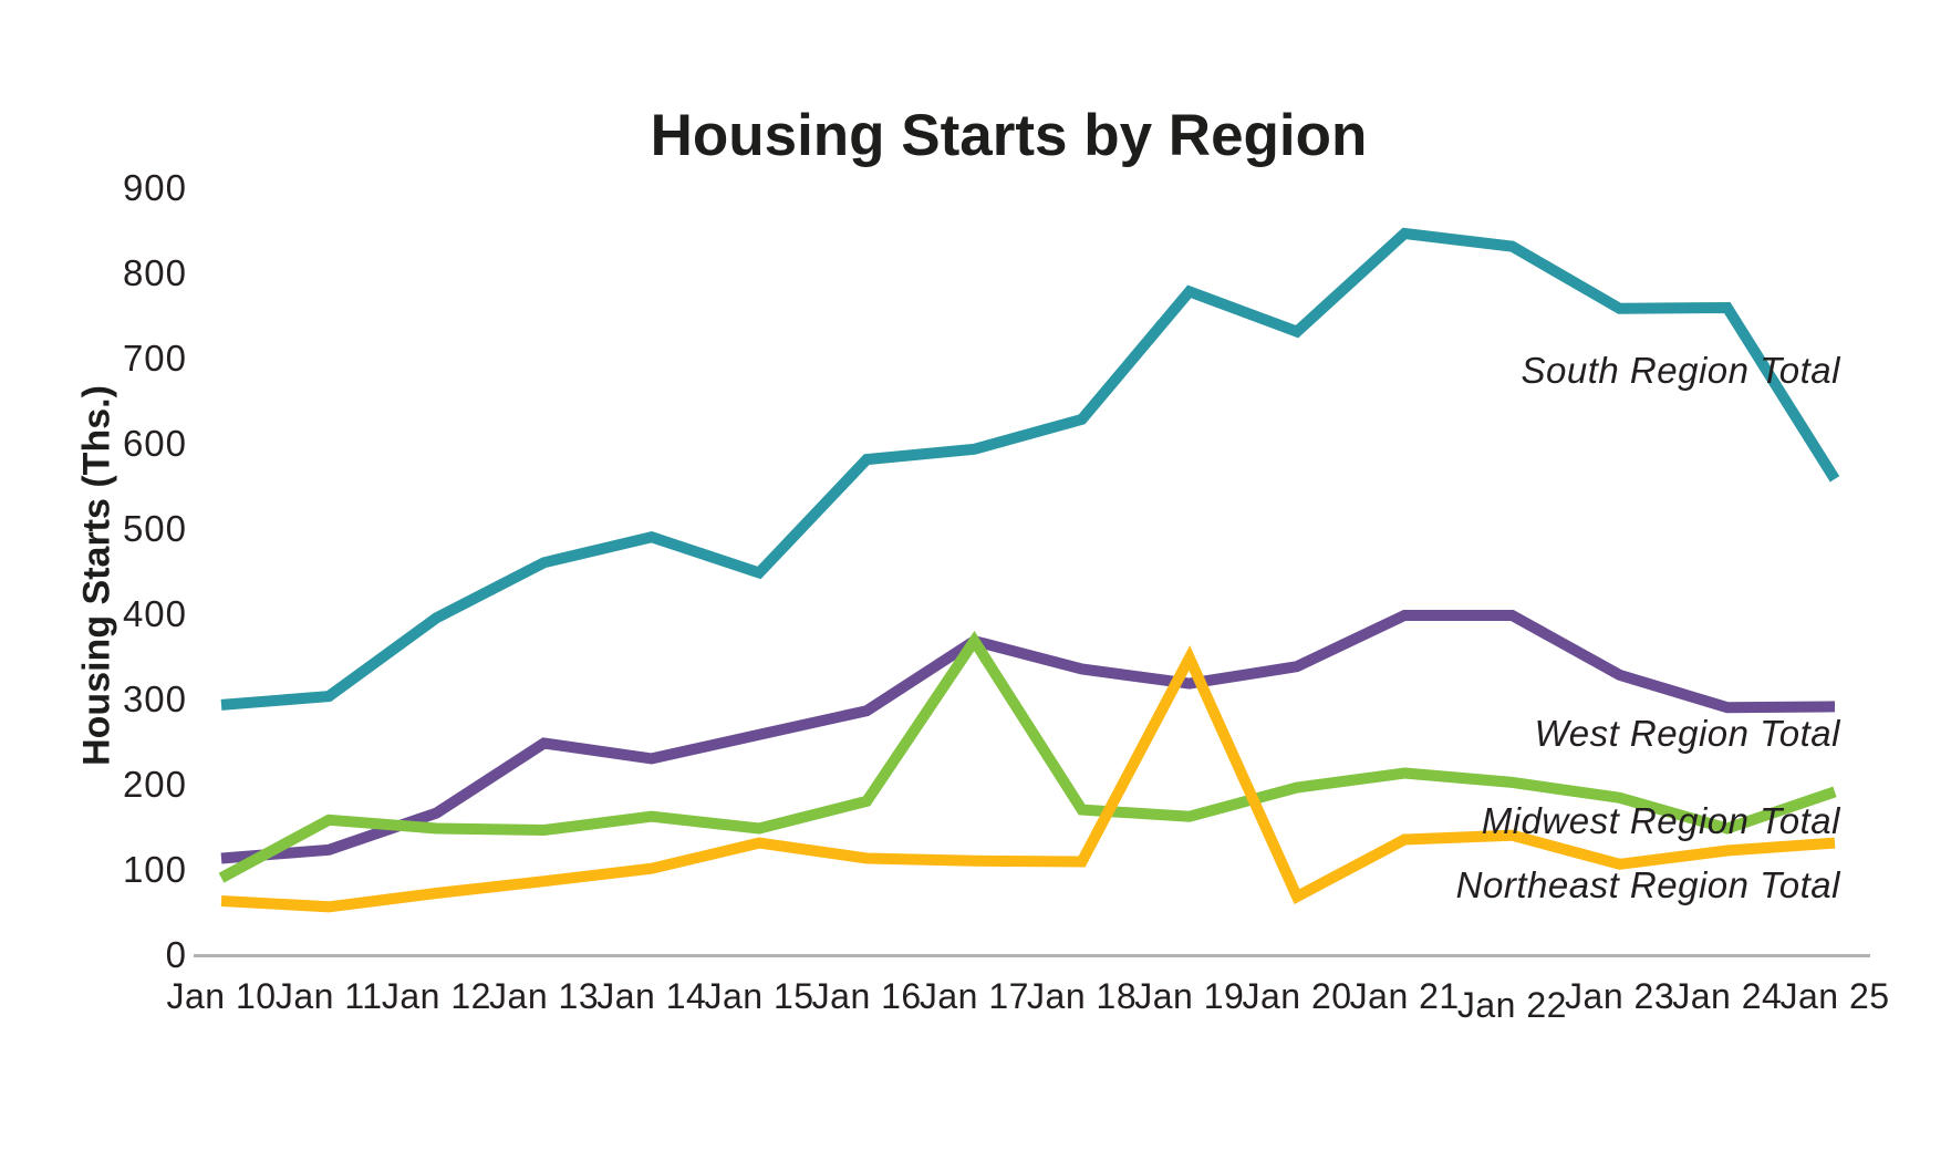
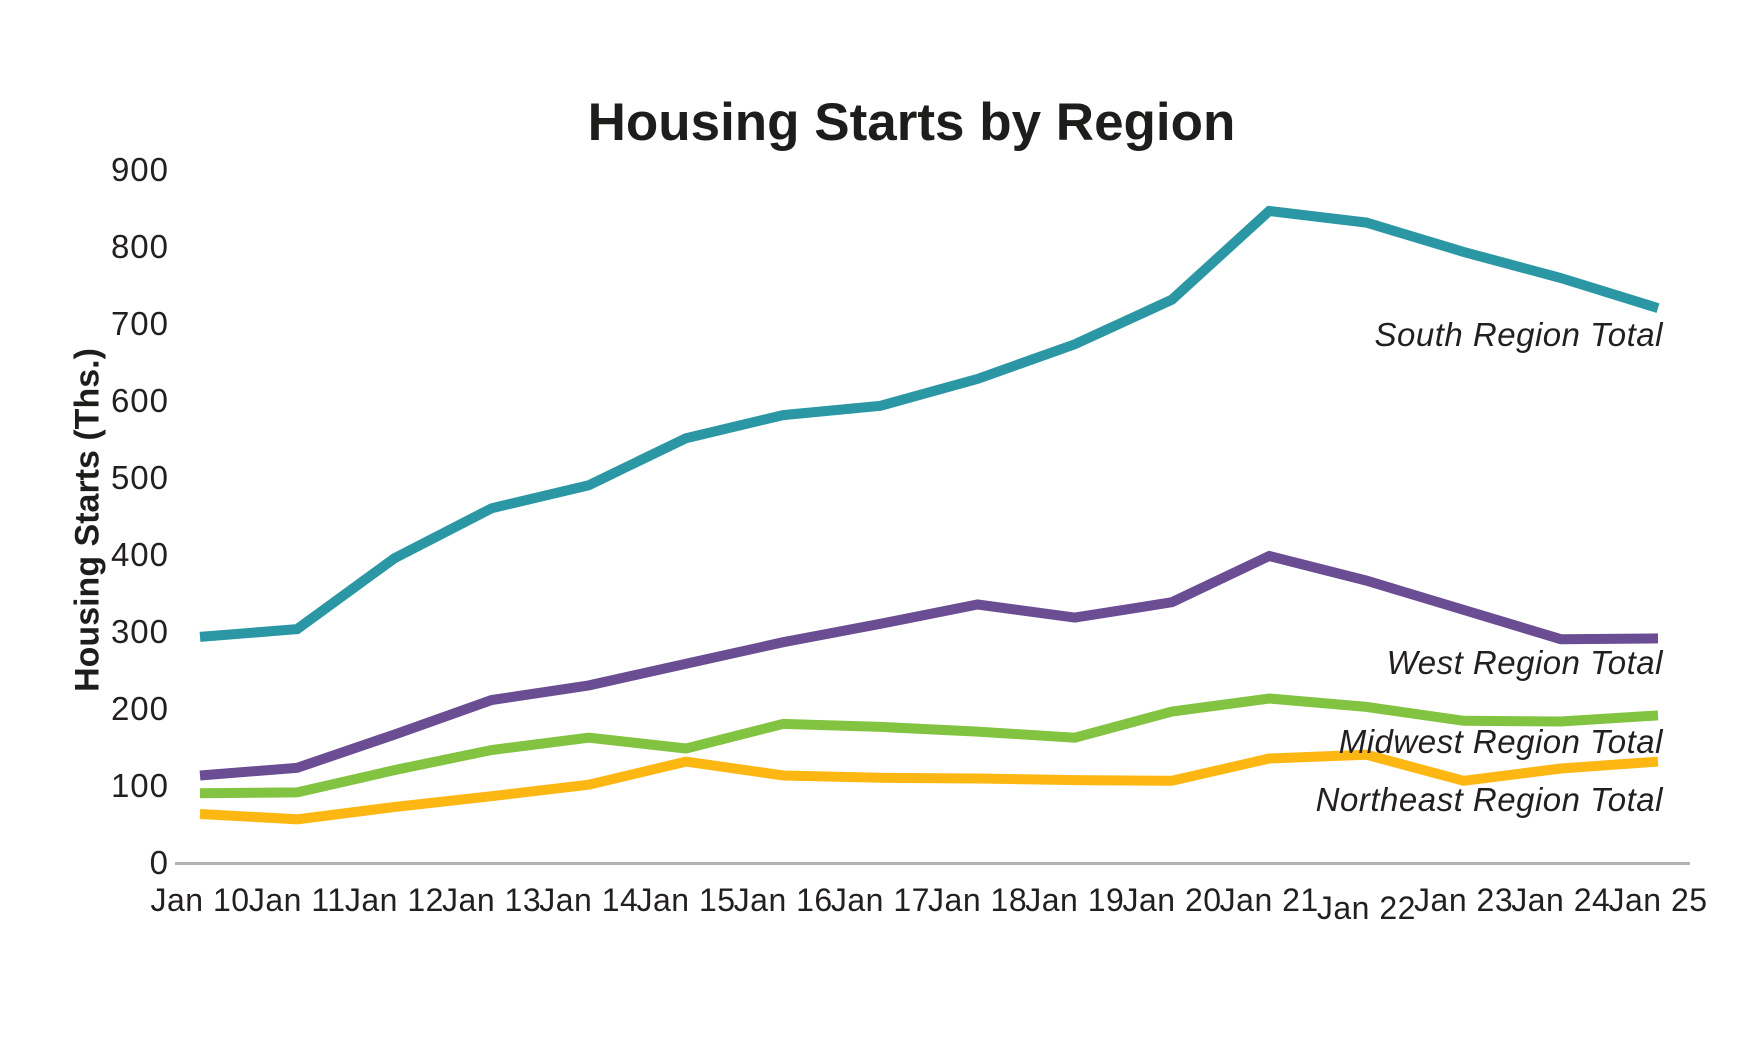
Midwest Region Total/Jan 11: 160 -> 90
Midwest Region Total/Jan 12: 150 -> 120
West Region Total/Jan 13: 250 -> 210
South Region Total/Jan 15: 450 -> 550
West Region Total/Jan 17: 370 -> 310
Midwest Region Total/Jan 17: 370 -> 180
South Region Total/Jan 19: 780 -> 680
Northeast Region Total/Jan 19: 350 -> 110
Northeast Region Total/Jan 20: 70 -> 110
West Region Total/Jan 22: 400 -> 370
South Region Total/Jan 23: 760 -> 800
Midwest Region Total/Jan 24: 150 -> 180
South Region Total/Jan 25: 560 -> 720
